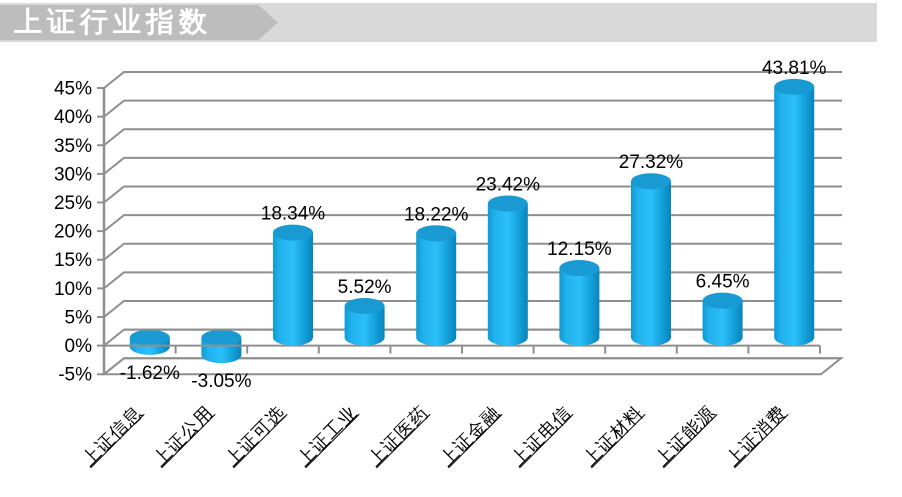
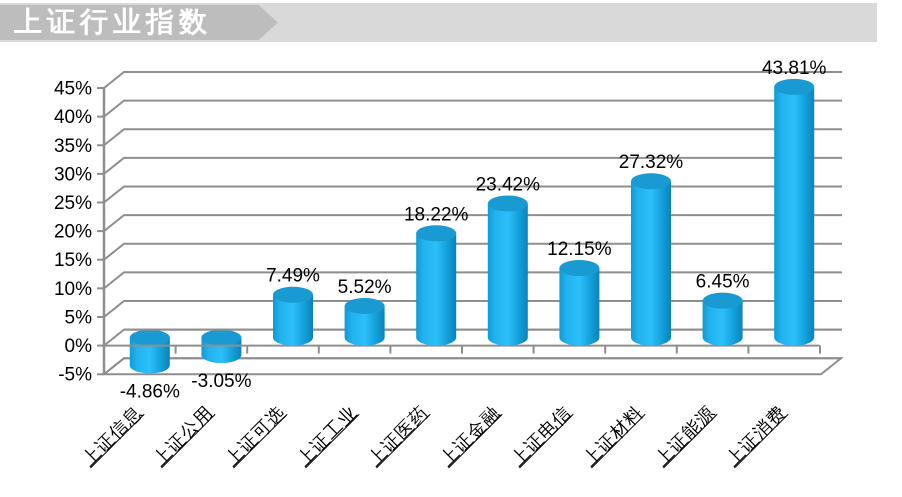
上证信息: -1.62% -> -4.86%
上证可选: 18.34% -> 7.49%
